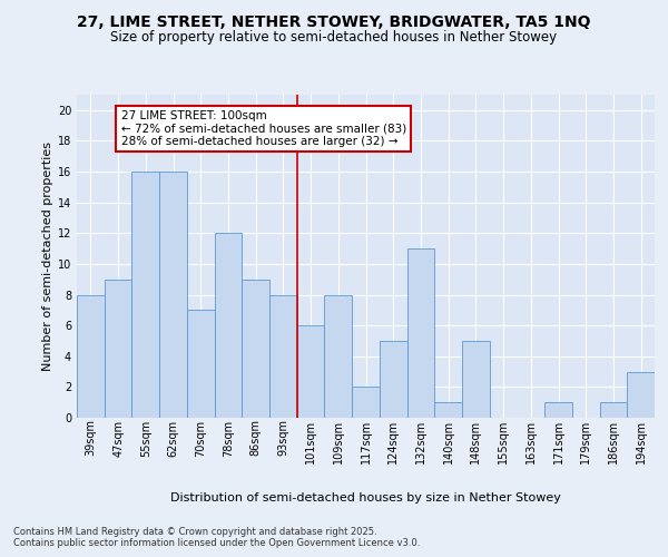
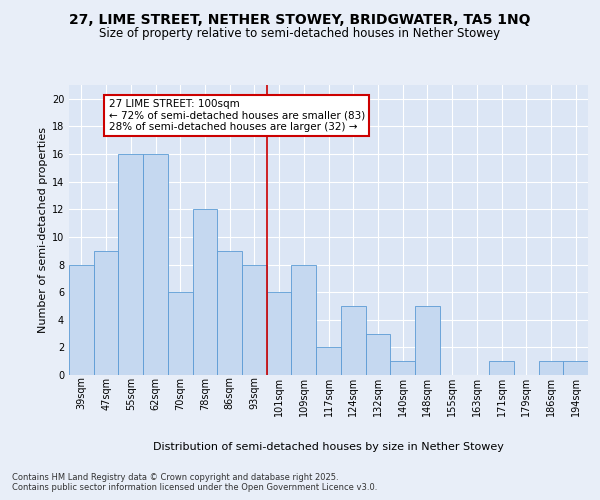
70sqm: 7 -> 6
132sqm: 11 -> 3
194sqm: 3 -> 1
